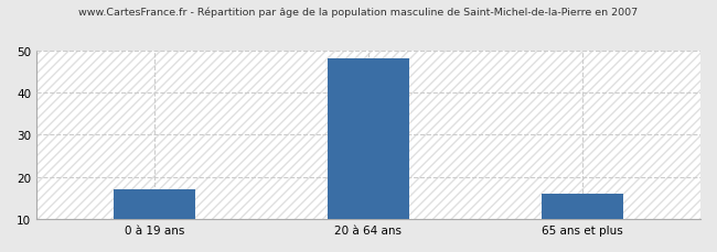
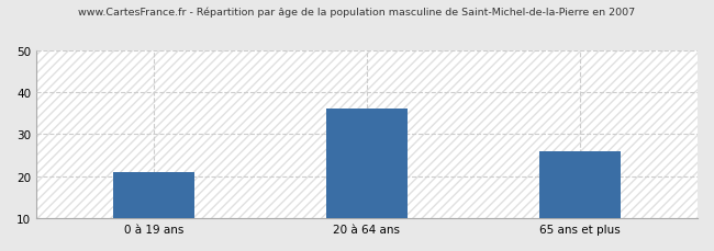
0 à 19 ans: 17 -> 21
20 à 64 ans: 48 -> 36
65 ans et plus: 16 -> 26
